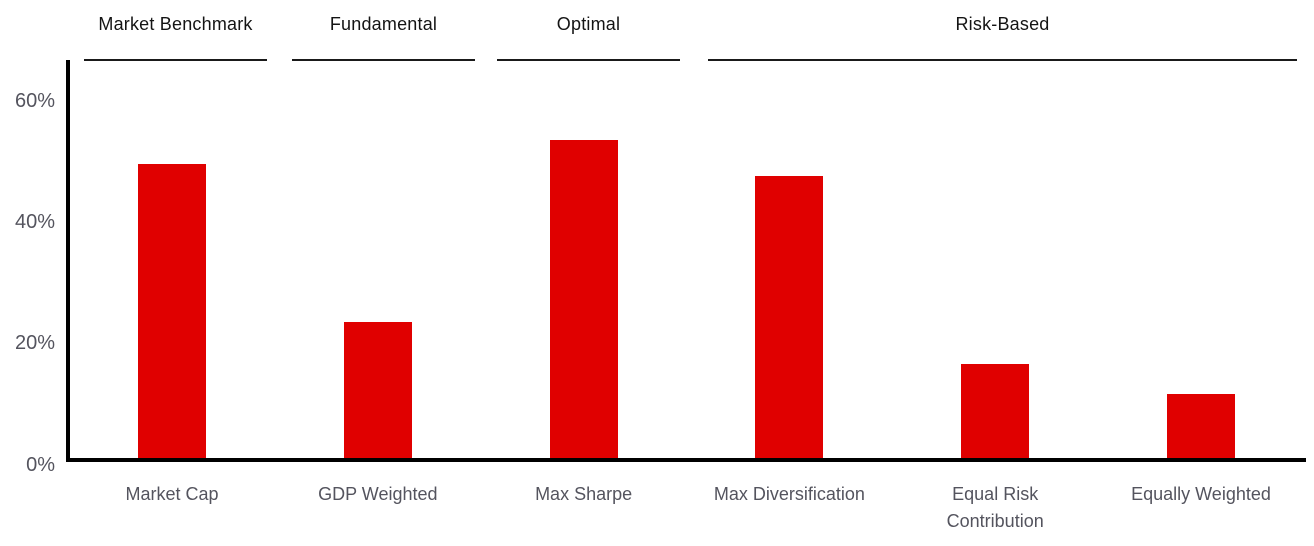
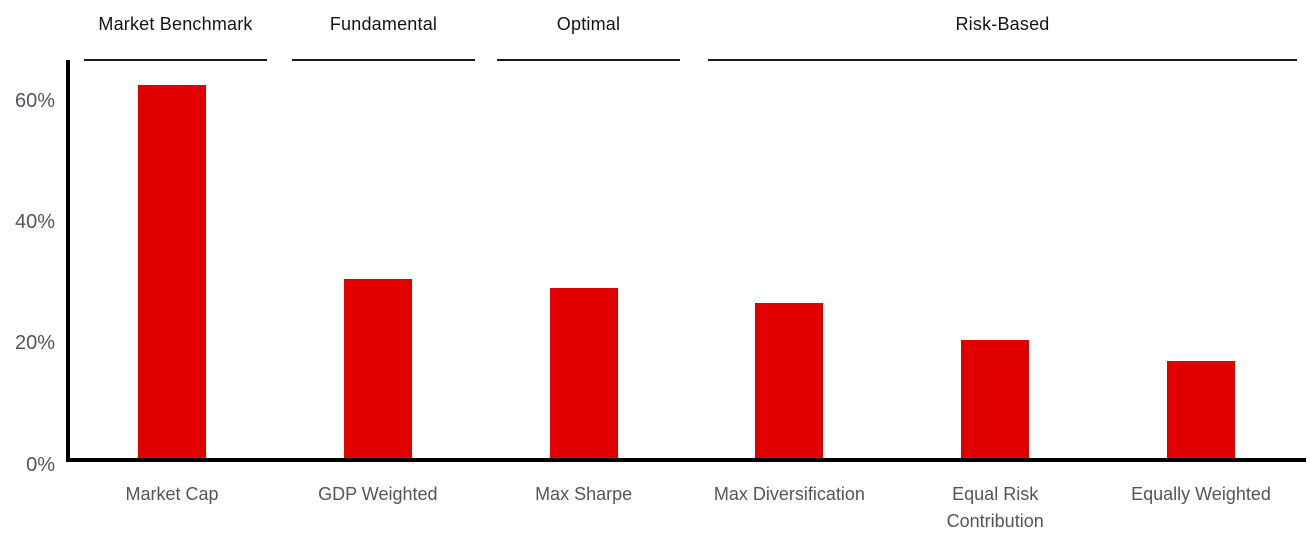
Market Cap: 49% -> 62%
GDP Weighted: 23% -> 30%
Max Sharpe: 53% -> 28%
Max Diversification: 47% -> 26%
Equal Risk Contribution: 16% -> 20%
Equally Weighted: 11% -> 16%
